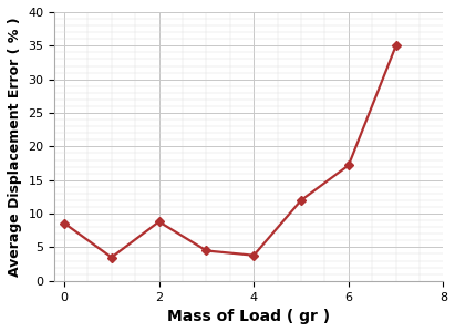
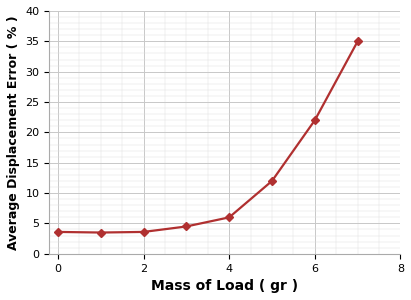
0: 8.6 -> 3.6
2: 8.8 -> 3.6
4: 3.8 -> 6.0
6: 17.2 -> 22.0
